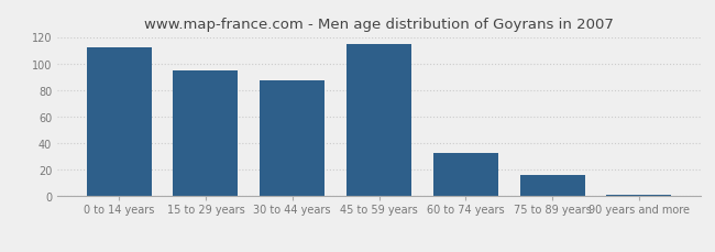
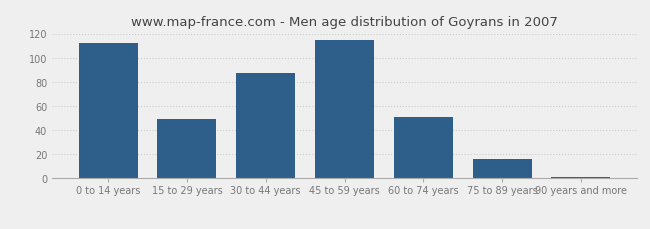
15 to 29 years: 95 -> 49
60 to 74 years: 33 -> 51
